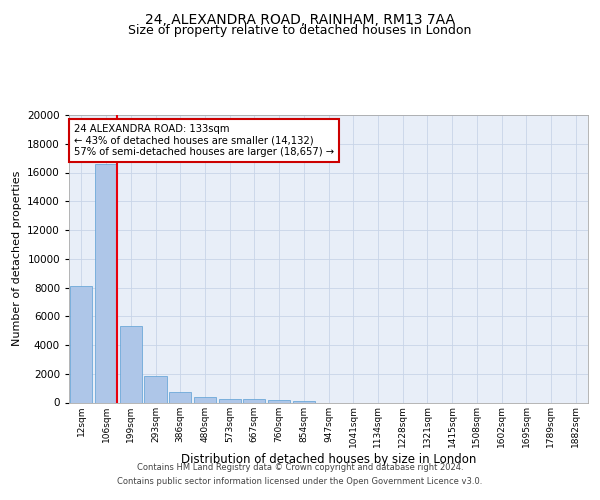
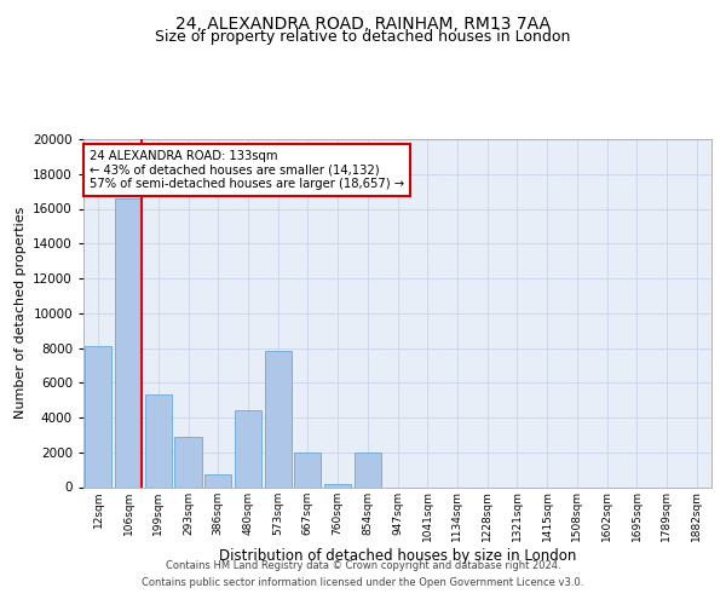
293sqm: 1800 -> 2900
480sqm: 400 -> 4400
573sqm: 300 -> 7800
667sqm: 200 -> 2000
854sqm: 100 -> 2000
